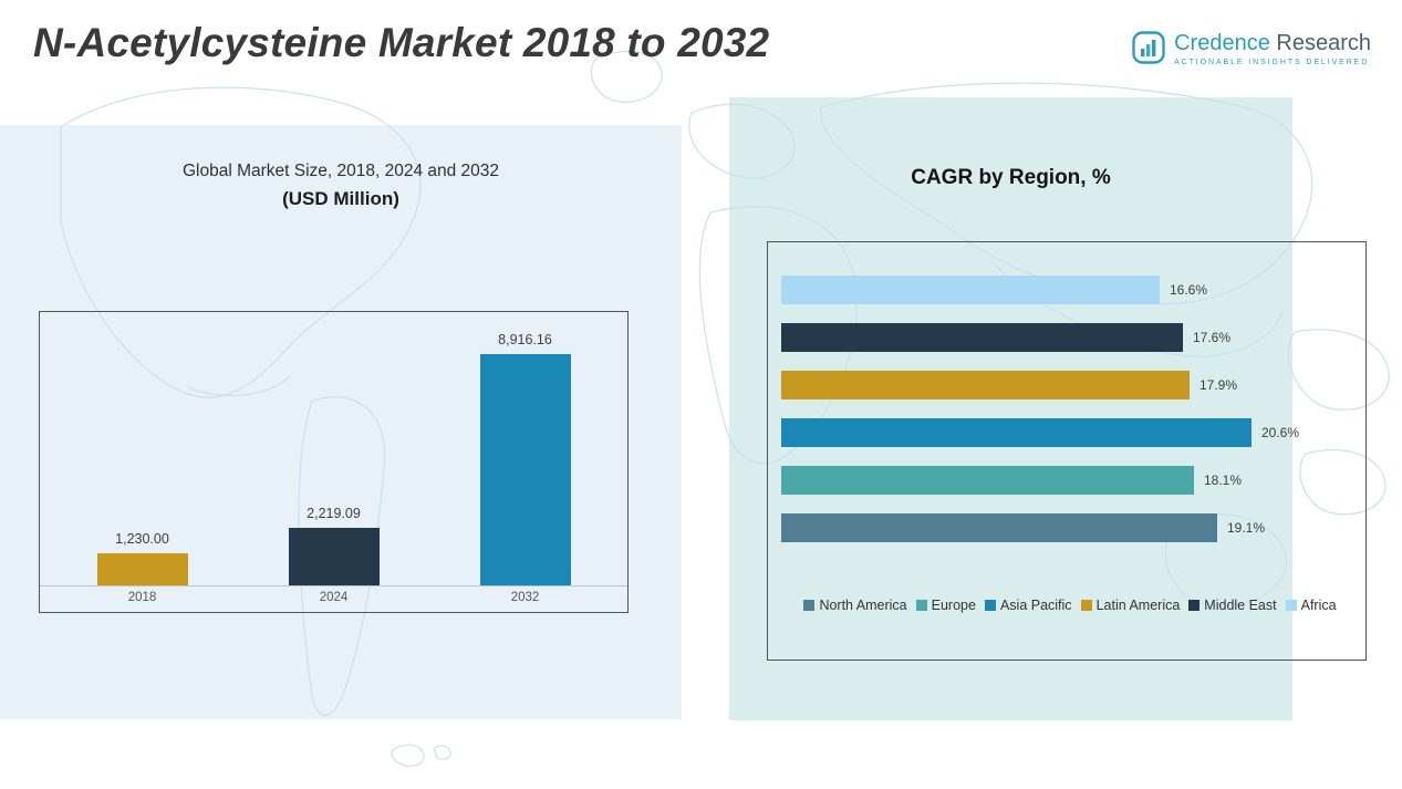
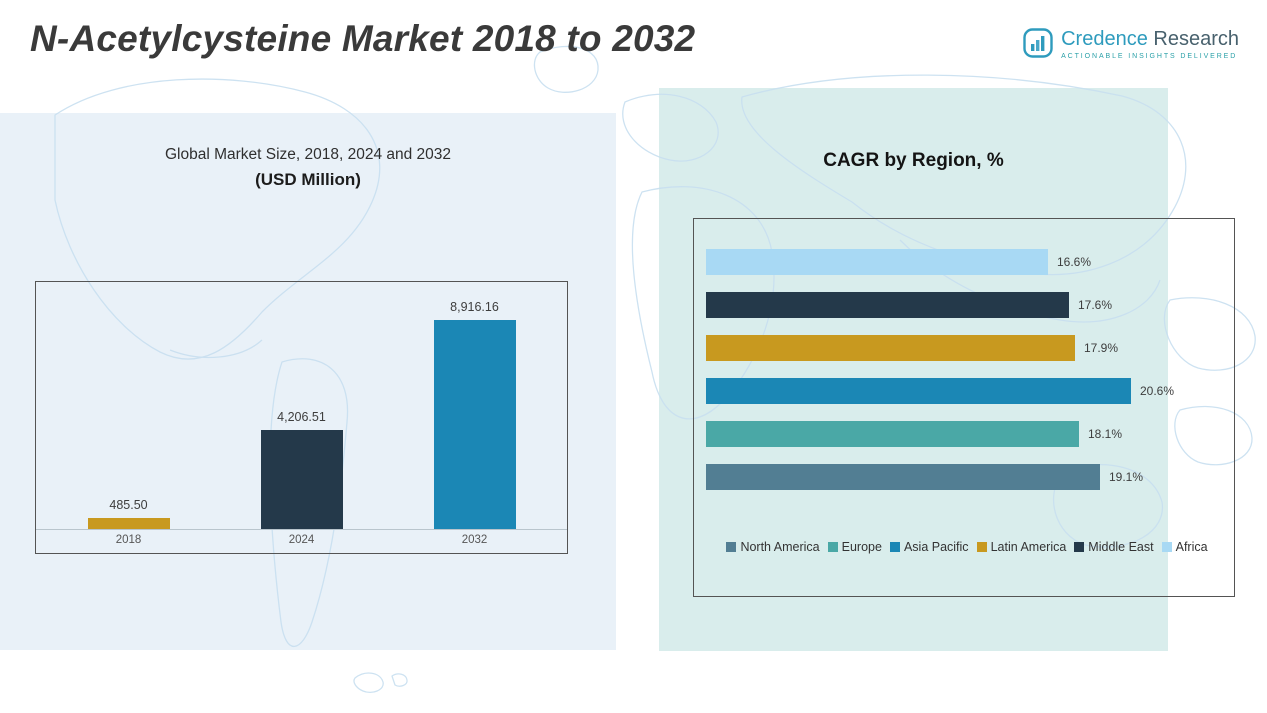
Global Market Size, 2018, 2024 and 2032 (USD Million)/2018: 1,230.00 -> 485.50
Global Market Size, 2018, 2024 and 2032 (USD Million)/2024: 2,219.09 -> 4,206.51
